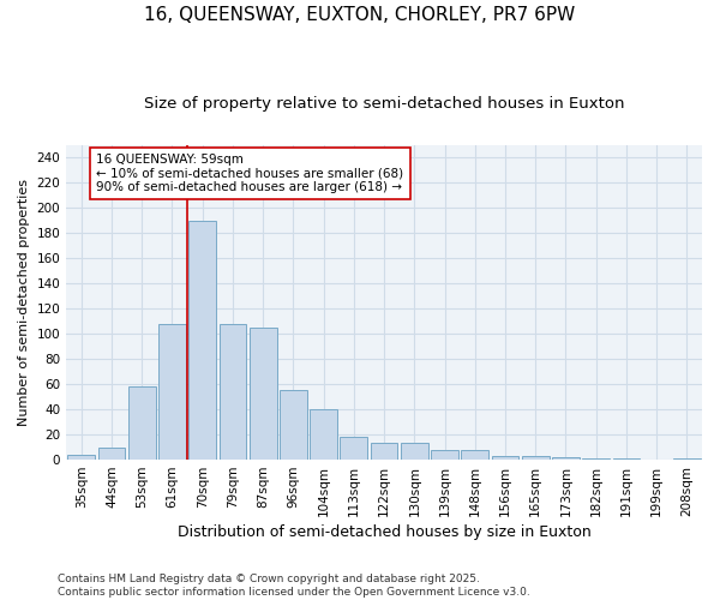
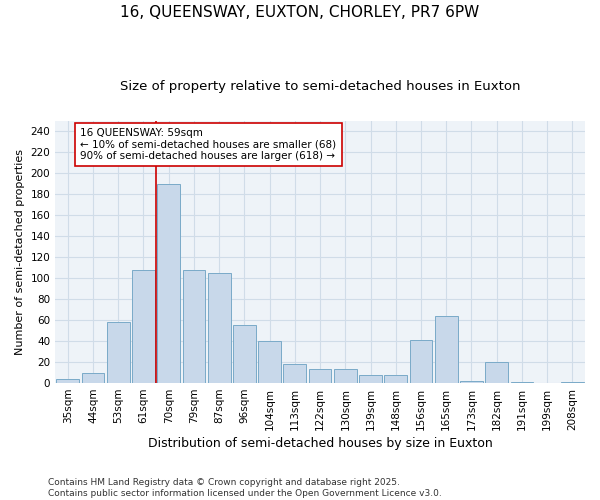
156sqm: 3 -> 41
165sqm: 3 -> 64
182sqm: 1 -> 20
